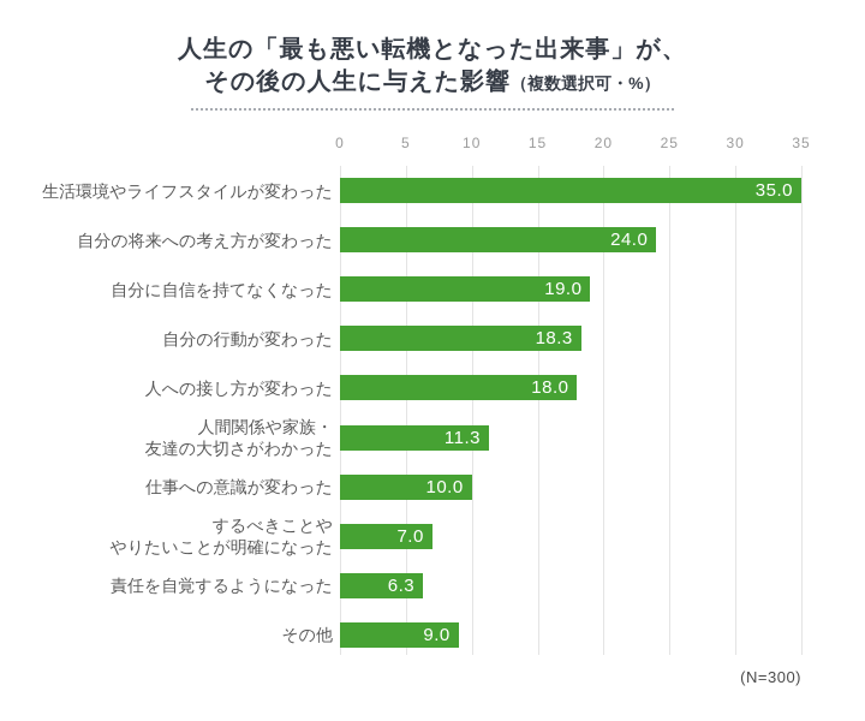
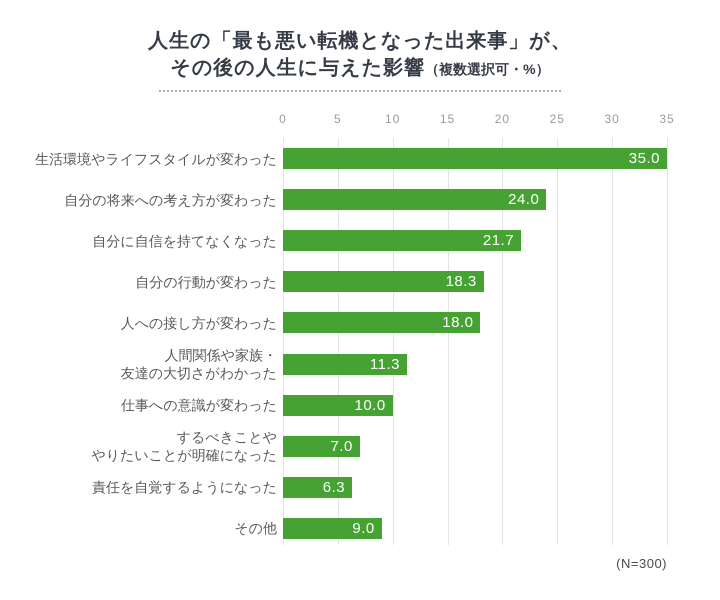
自分に自信を持てなくなった: 19.0 -> 21.7
